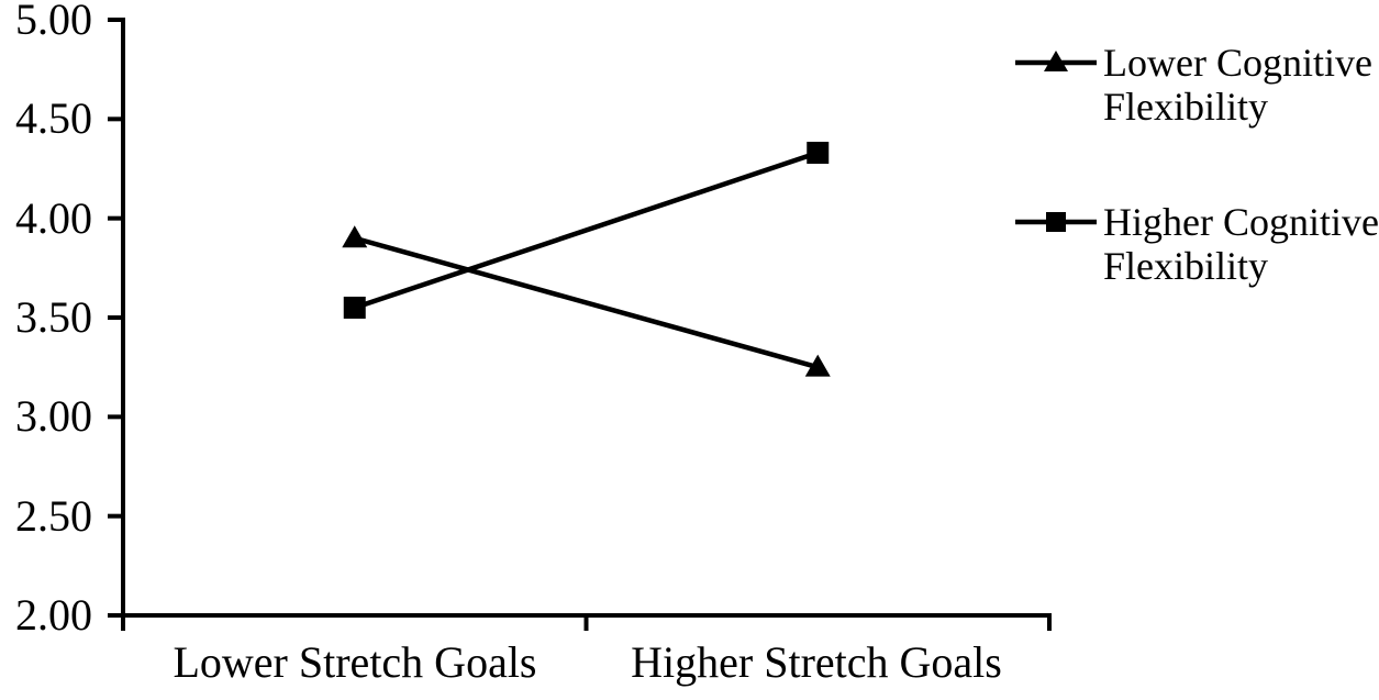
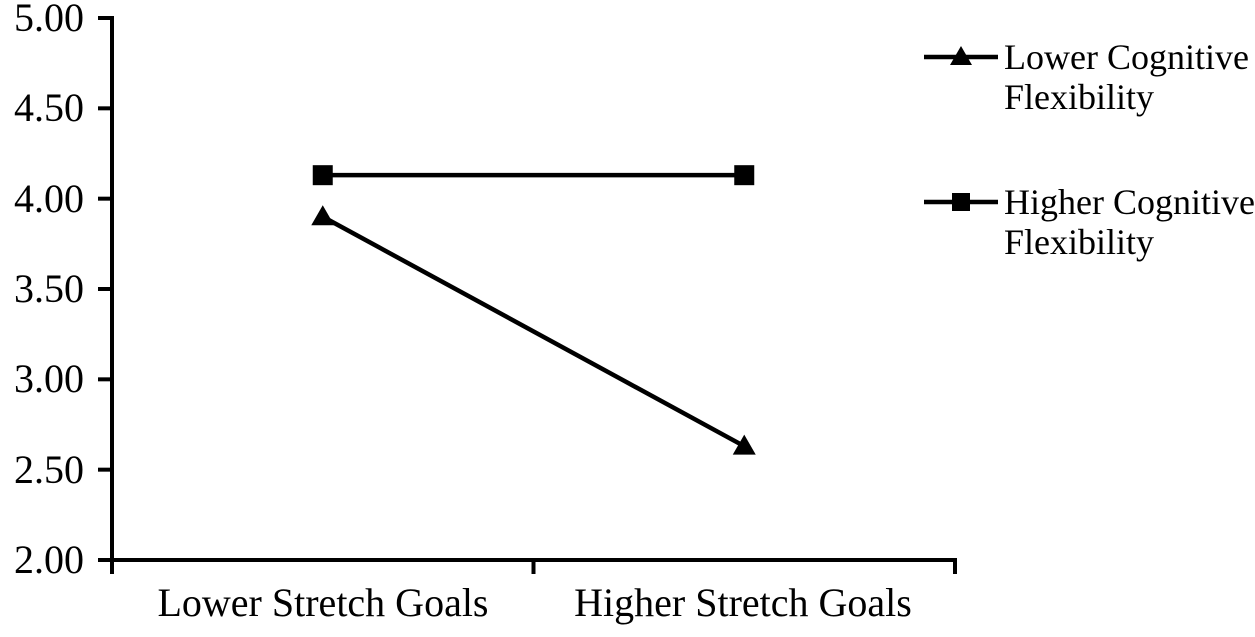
Higher Cognitive Flexibility/Lower Stretch Goals: 3.55 -> 4.13
Lower Cognitive Flexibility/Higher Stretch Goals: 3.25 -> 2.63
Higher Cognitive Flexibility/Higher Stretch Goals: 4.33 -> 4.13
